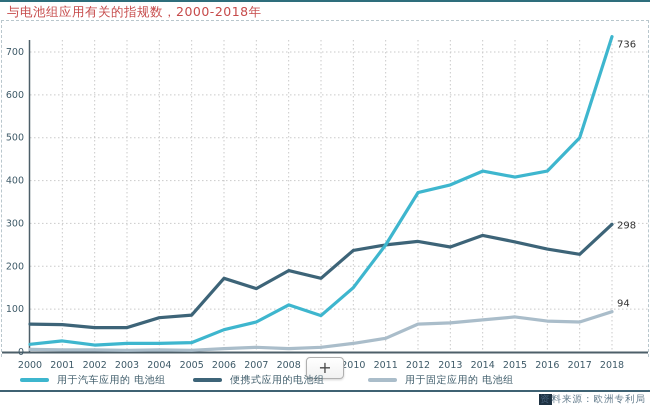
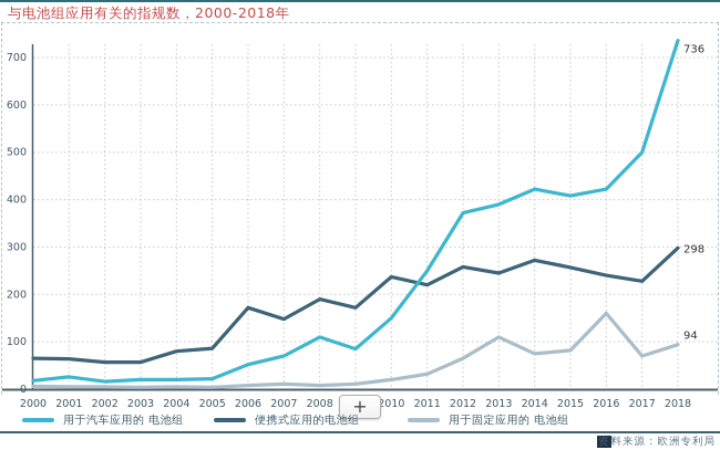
便携式应用的电池组/2011: 250 -> 220
用于固定应用的 电池组/2013: 70 -> 110
用于固定应用的 电池组/2016: 70 -> 160
